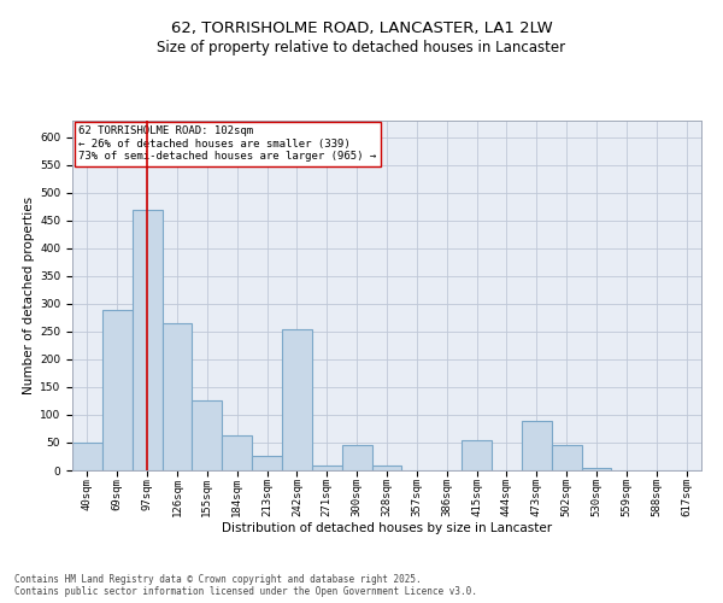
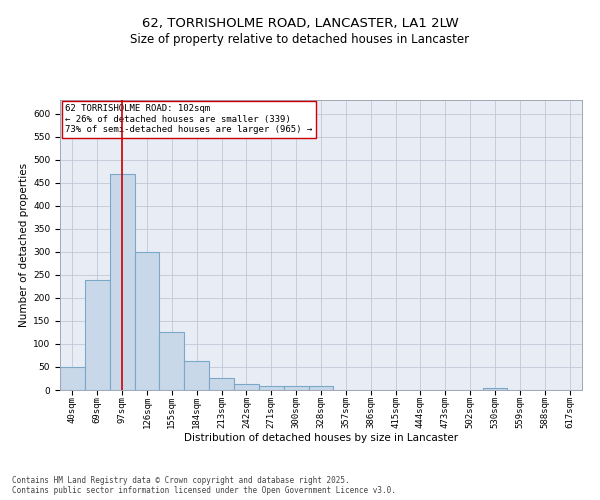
69sqm: 290 -> 238
126sqm: 265 -> 300
242sqm: 255 -> 14
300sqm: 45 -> 9
415sqm: 55 -> 1
473sqm: 90 -> 1
502sqm: 45 -> 1
